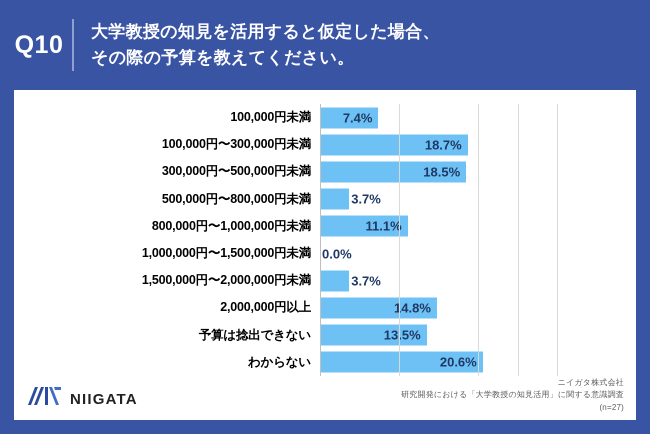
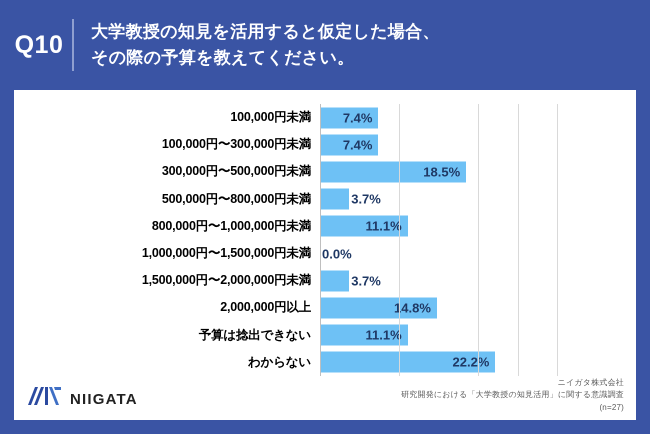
100,000円〜300,000円未満: 18.7% -> 7.4%
予算は捻出できない: 13.5% -> 11.1%
わからない: 20.6% -> 22.2%
